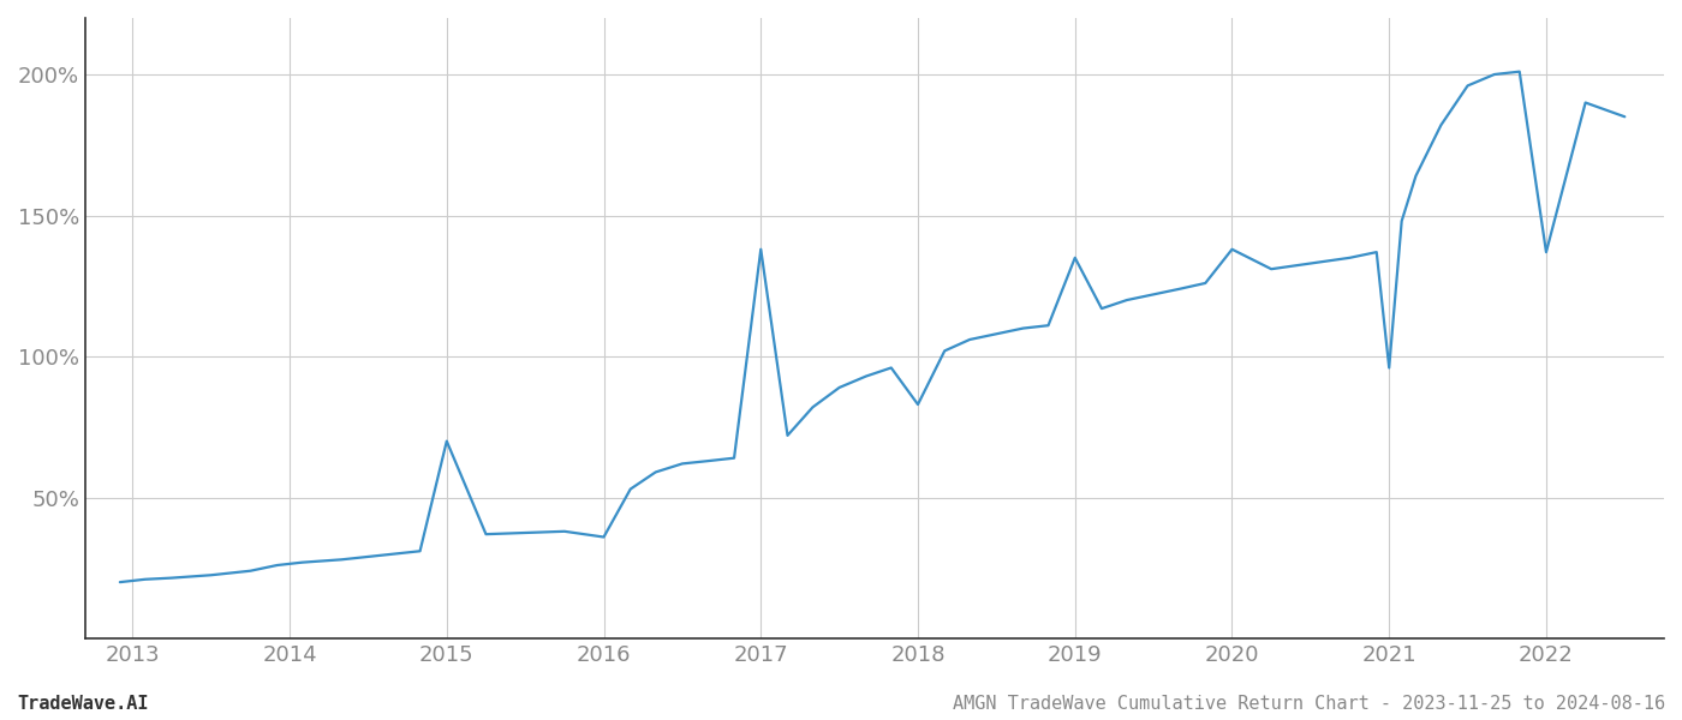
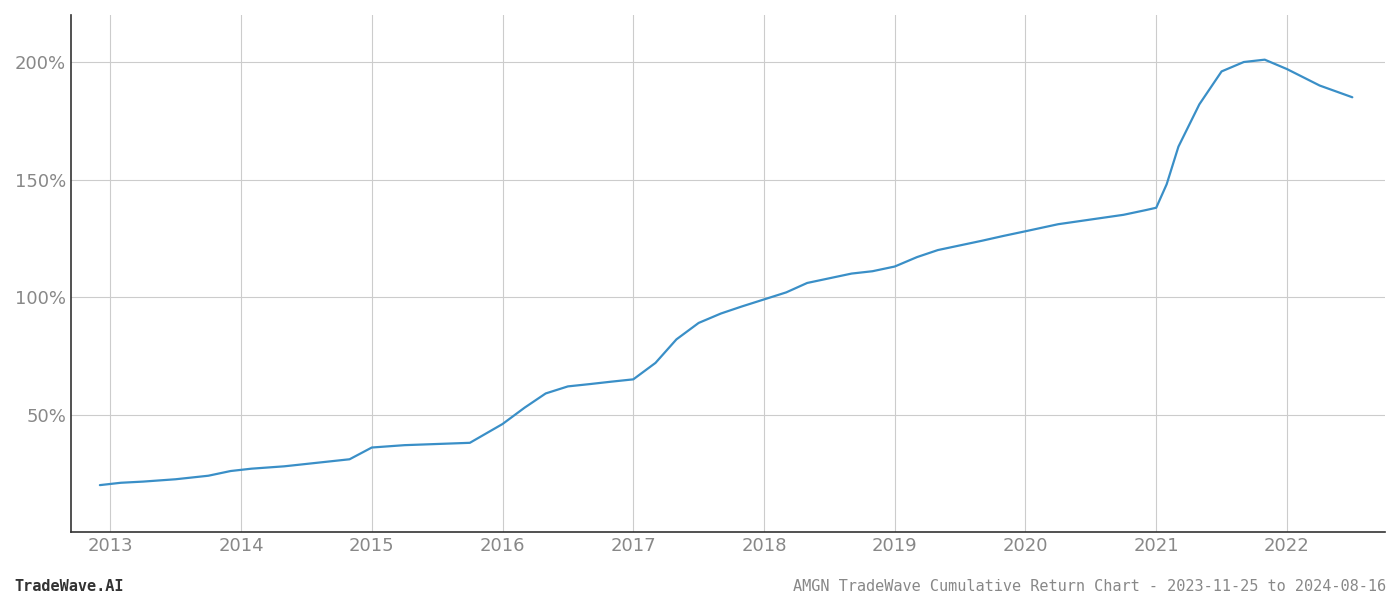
2015: 70.0% -> 36.0%
2016: 36.0% -> 46.0%
2017: 138.0% -> 65.0%
2018: 83.0% -> 99.0%
2019: 135.0% -> 113.0%
2020: 138.0% -> 128.0%
2021: 96.0% -> 138.0%
2022: 137.0% -> 197.0%
